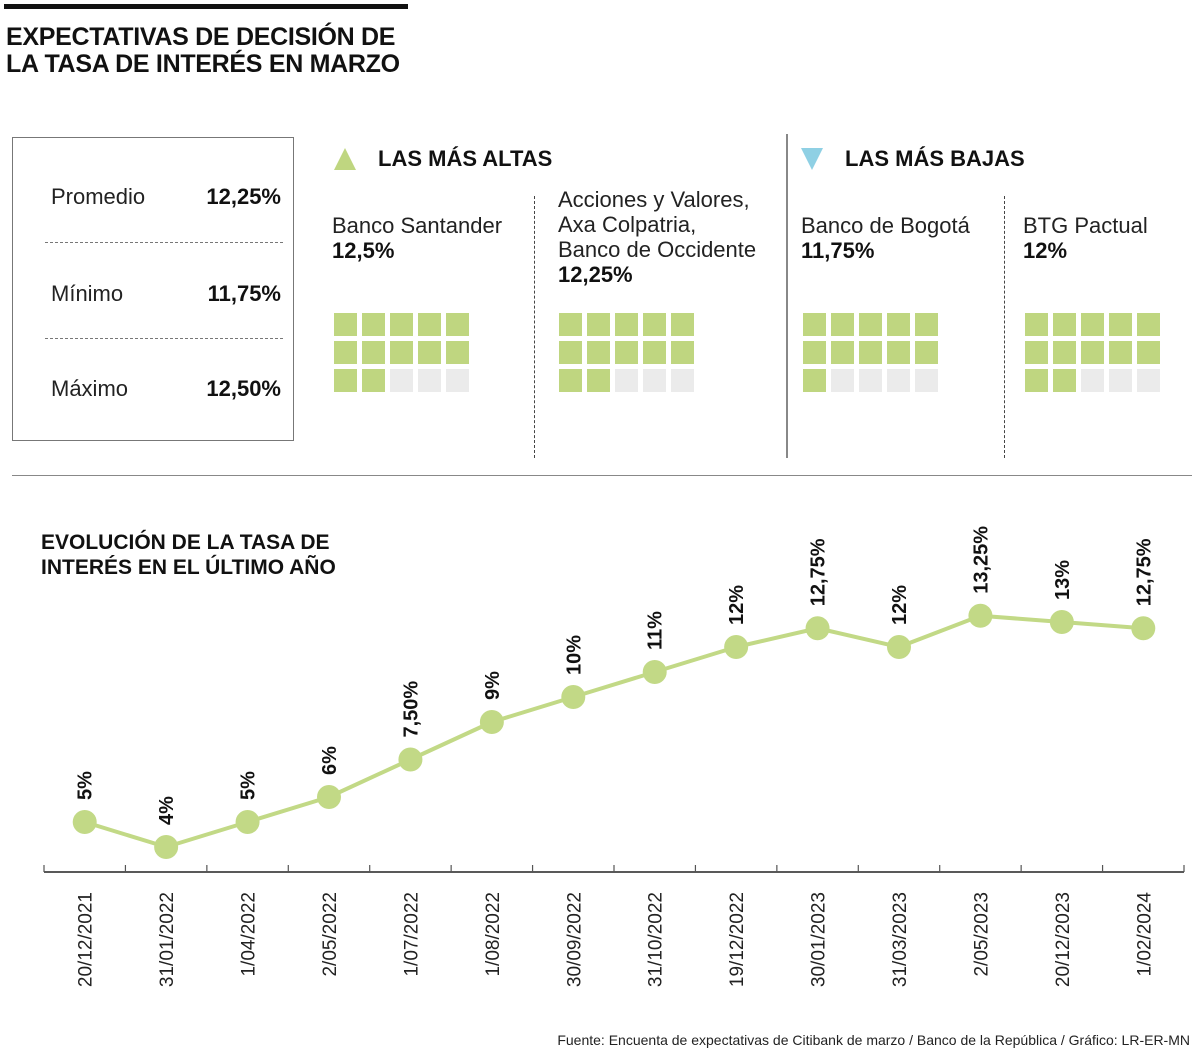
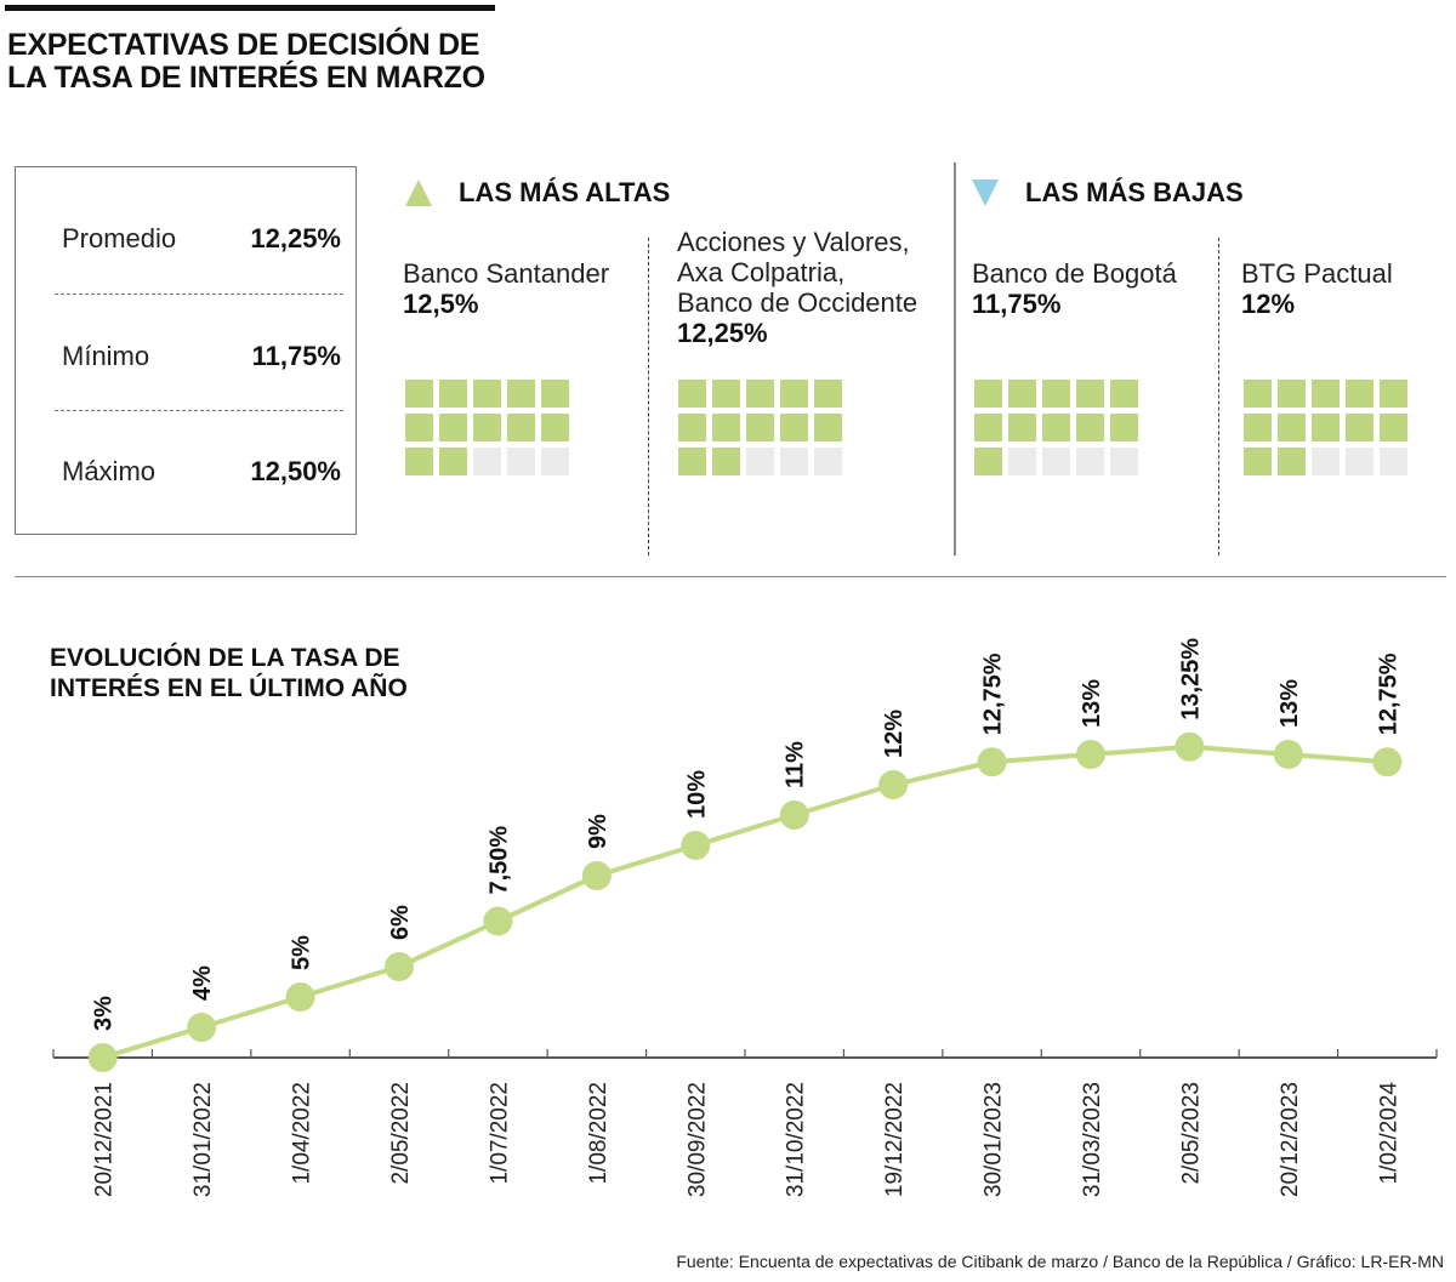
20/12/2021: 5% -> 3%
31/03/2023: 12% -> 13%
